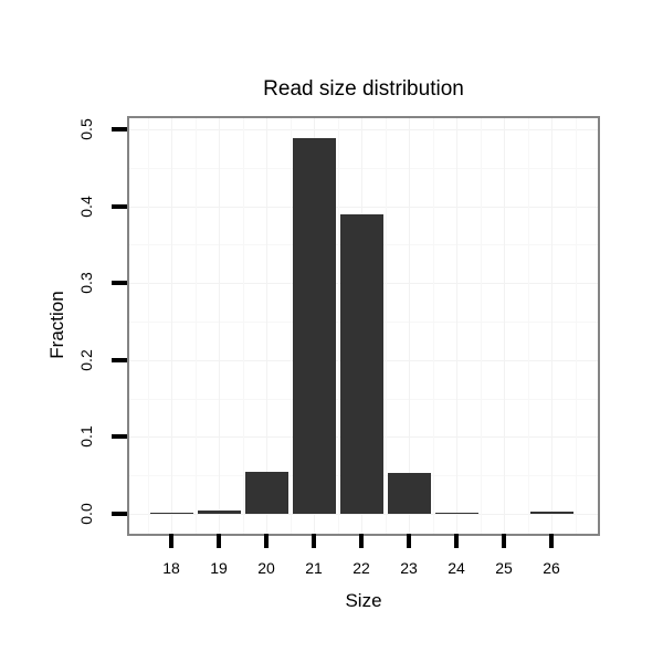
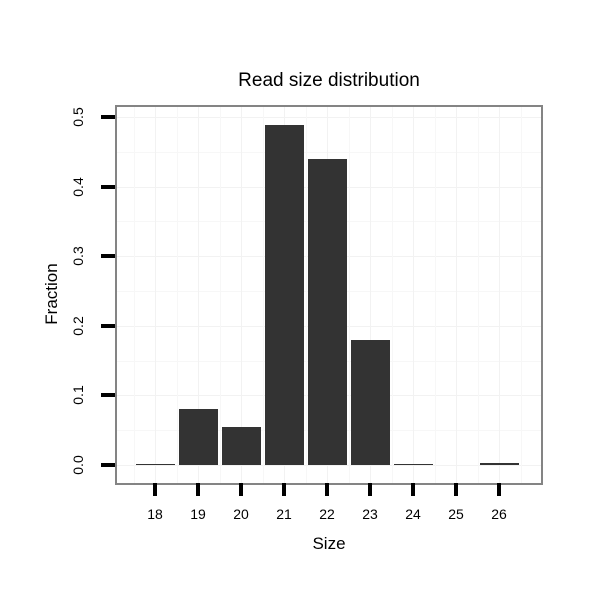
19: 0.01 -> 0.08
22: 0.39 -> 0.44
23: 0.05 -> 0.18
